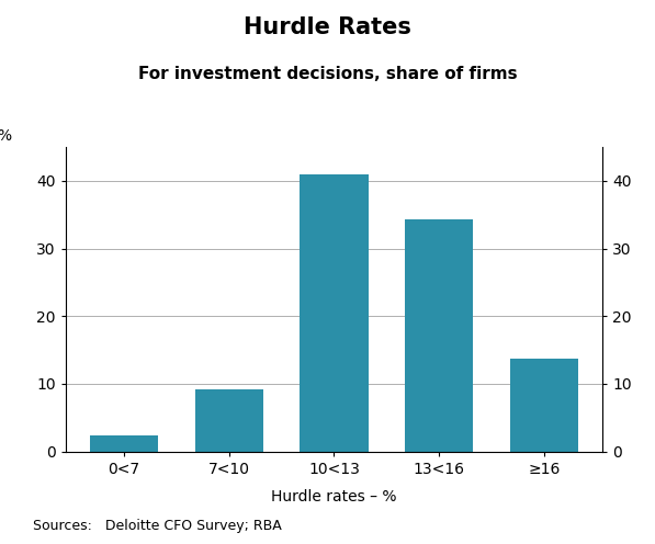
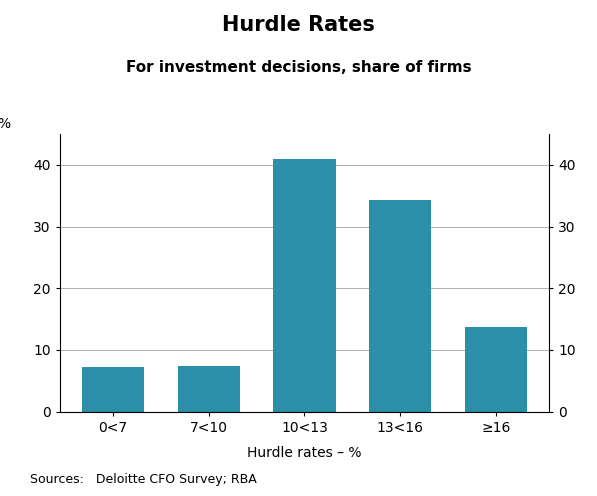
0<7: 2.3 -> 7.2
7<10: 9.2 -> 7.4
